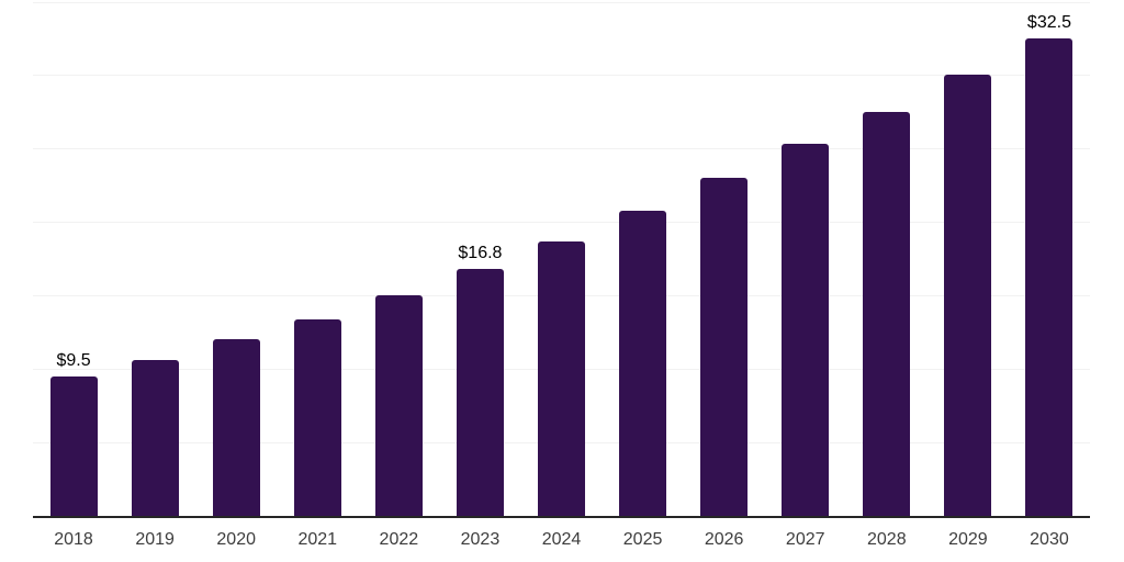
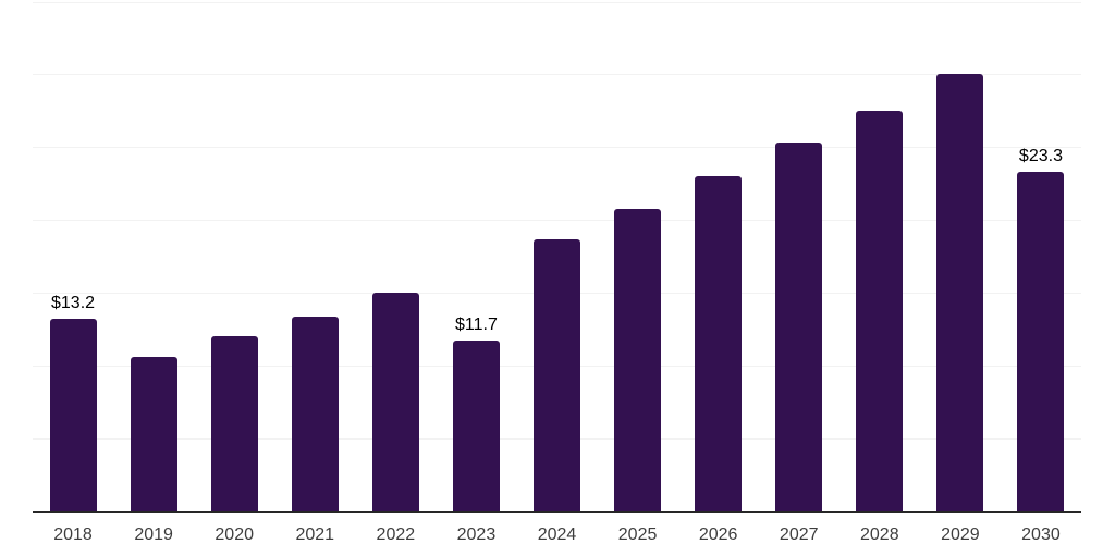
2018: $9.5 -> $13.2
2023: $16.8 -> $11.7
2030: $32.5 -> $23.3
